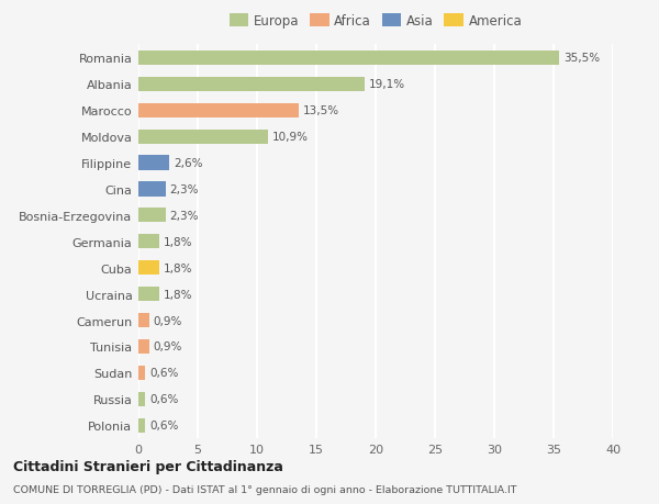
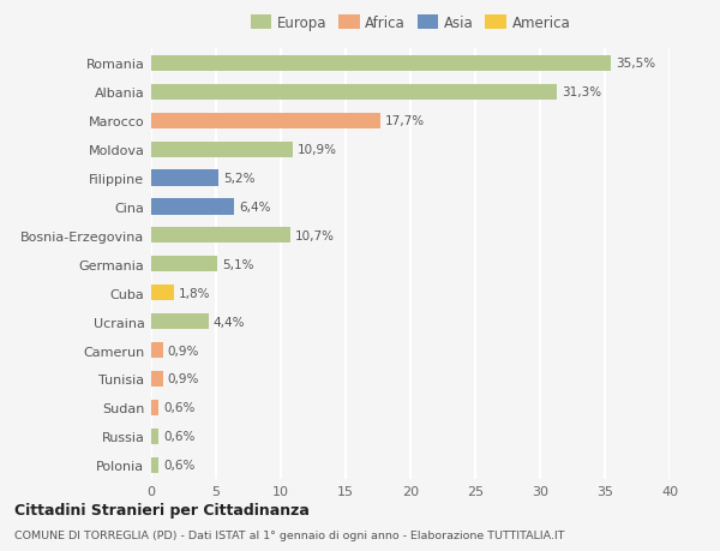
Albania: 19,1% -> 31,3%
Marocco: 13,5% -> 17,7%
Filippine: 2,6% -> 5,2%
Cina: 2,3% -> 6,4%
Bosnia-Erzegovina: 2,3% -> 10,7%
Germania: 1,8% -> 5,1%
Ucraina: 1,8% -> 4,4%
